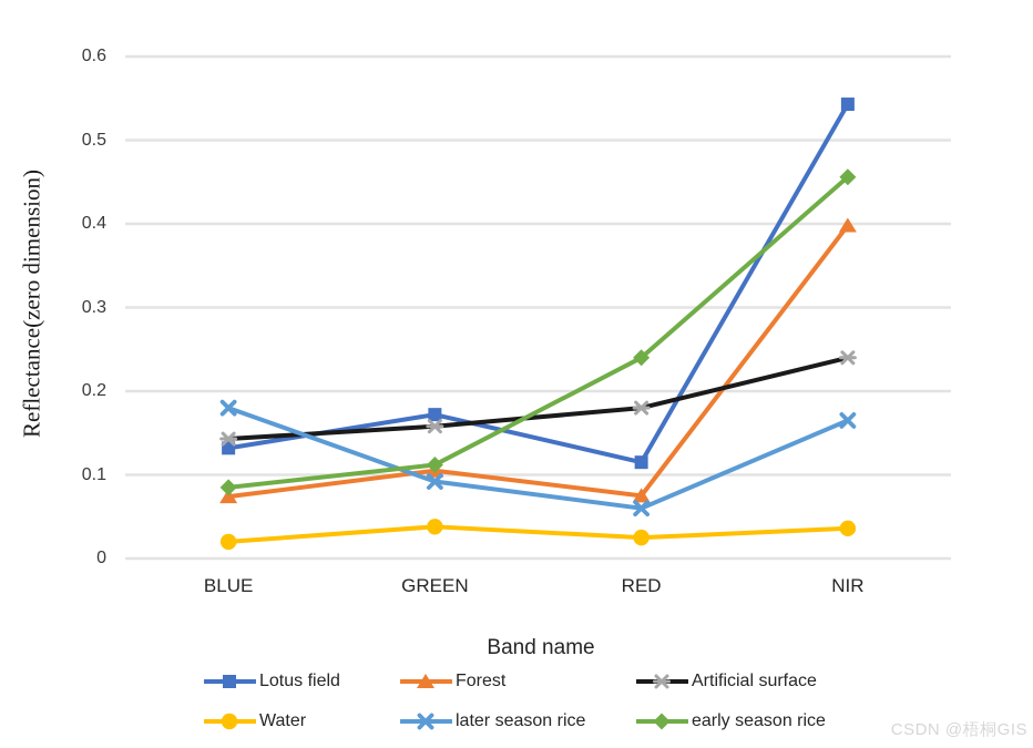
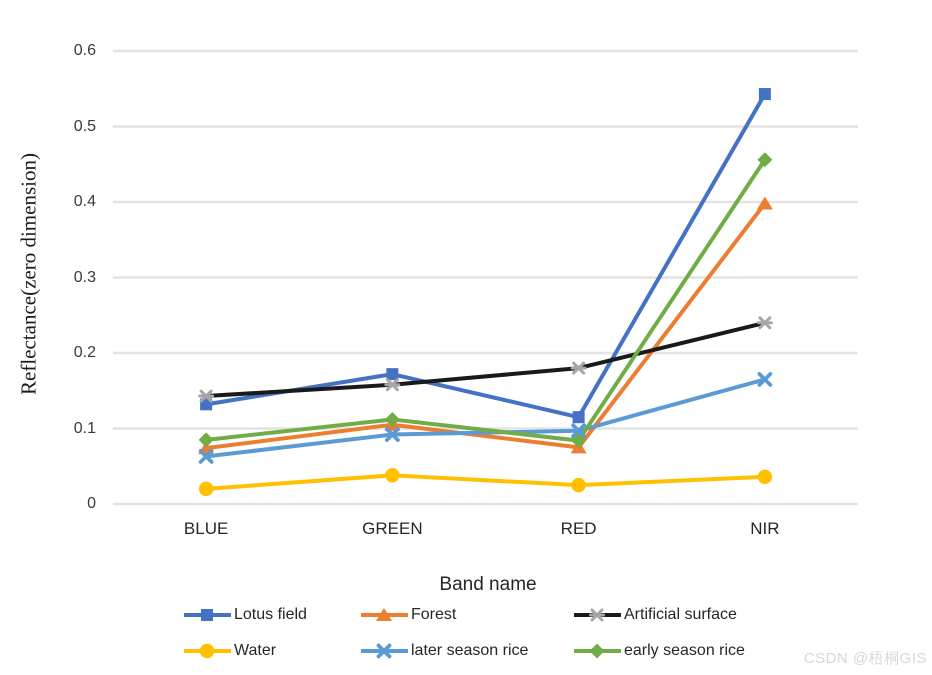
later season rice/BLUE: 0.18 -> 0.06
later season rice/RED: 0.06 -> 0.10
early season rice/RED: 0.24 -> 0.08
